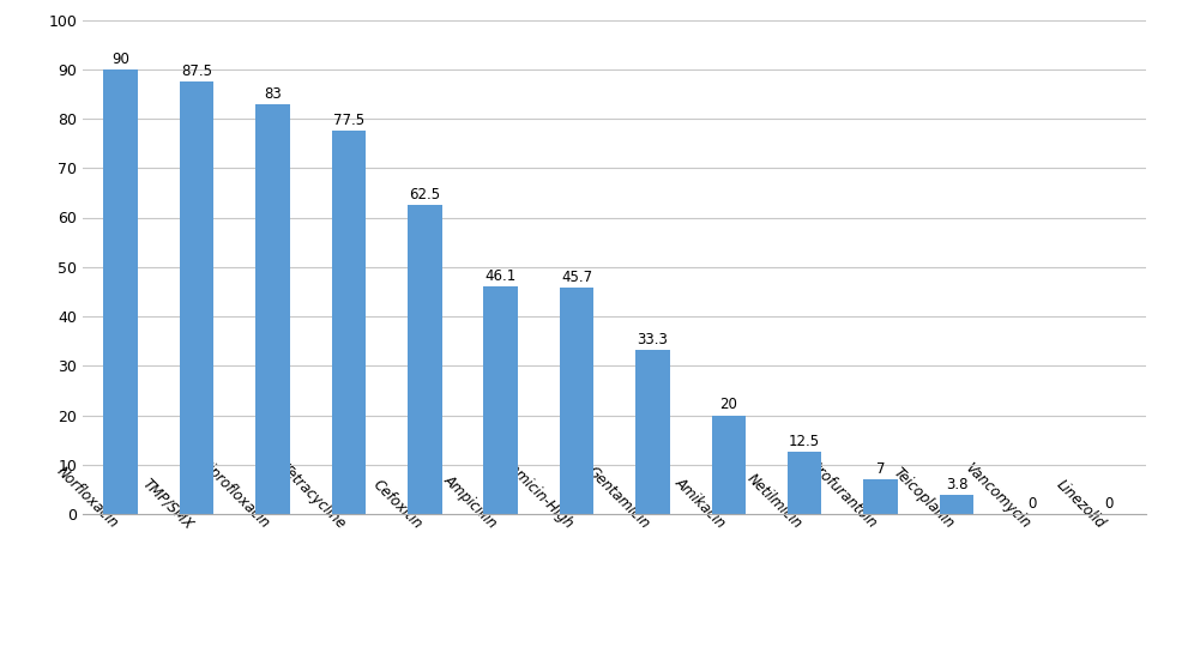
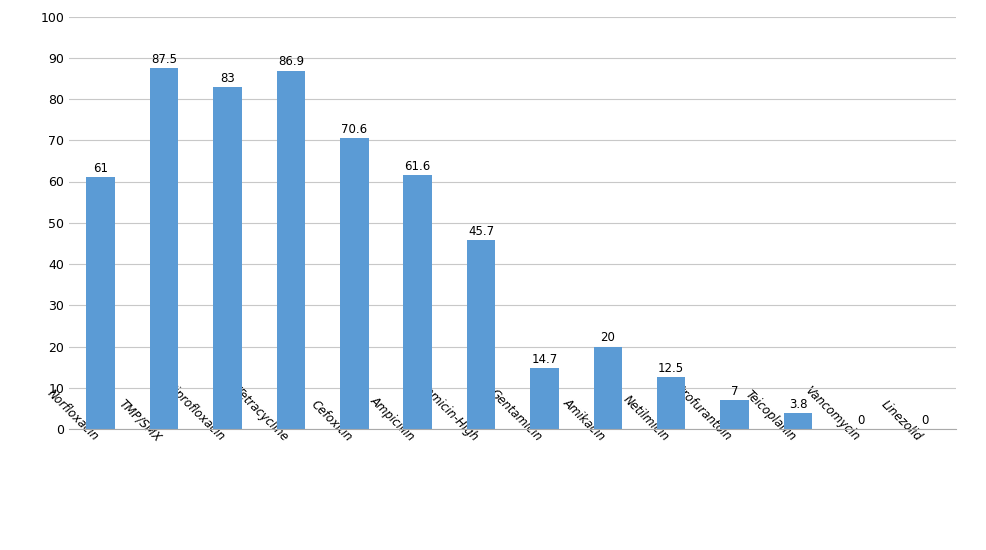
Norfloxacin: 90 -> 61
Tetracycline: 77.5 -> 86.9
Cefoxitin: 62.5 -> 70.6
Ampicillin: 46.1 -> 61.6
Gentamicin: 33.3 -> 14.7
